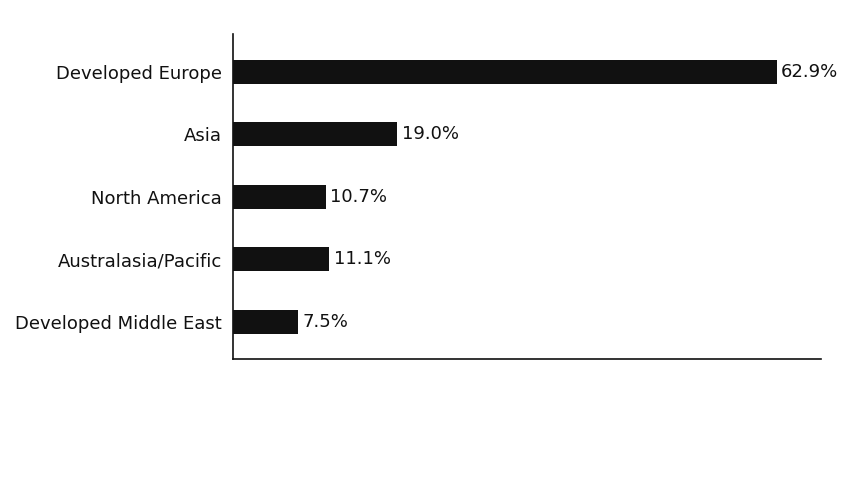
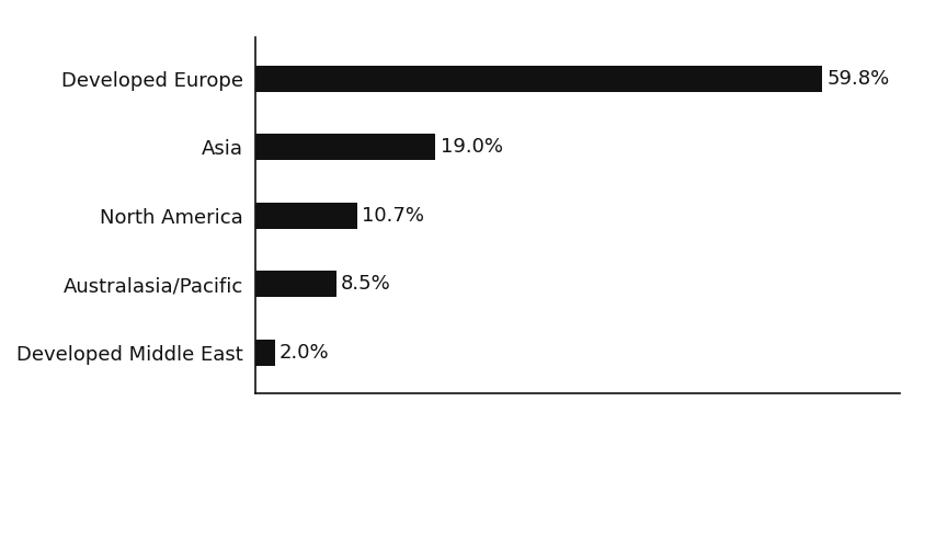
Developed Europe: 62.9% -> 59.8%
Australasia/Pacific: 11.1% -> 8.5%
Developed Middle East: 7.5% -> 2.0%
